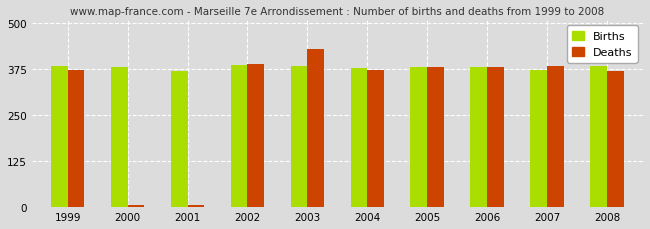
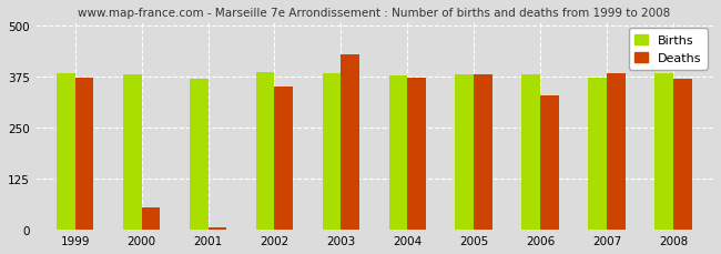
Deaths/2000: 5 -> 55
Deaths/2002: 390 -> 350
Deaths/2006: 380 -> 330
